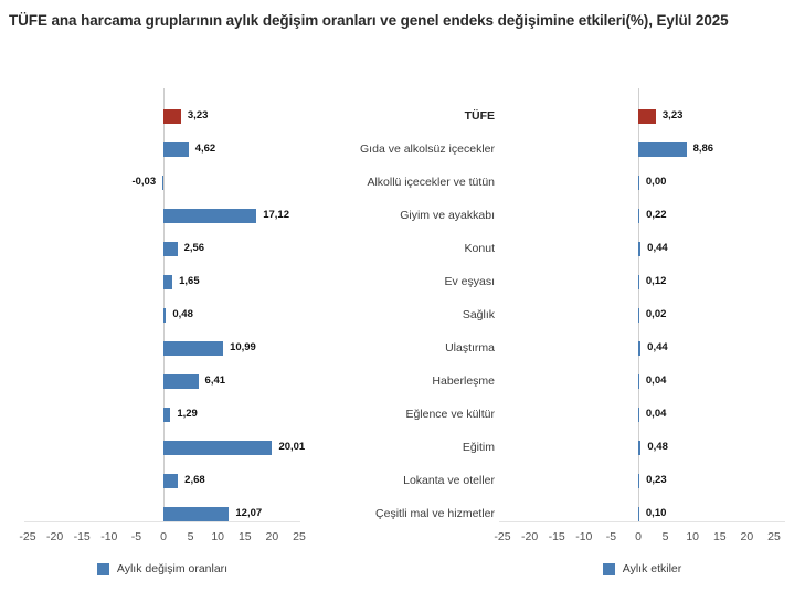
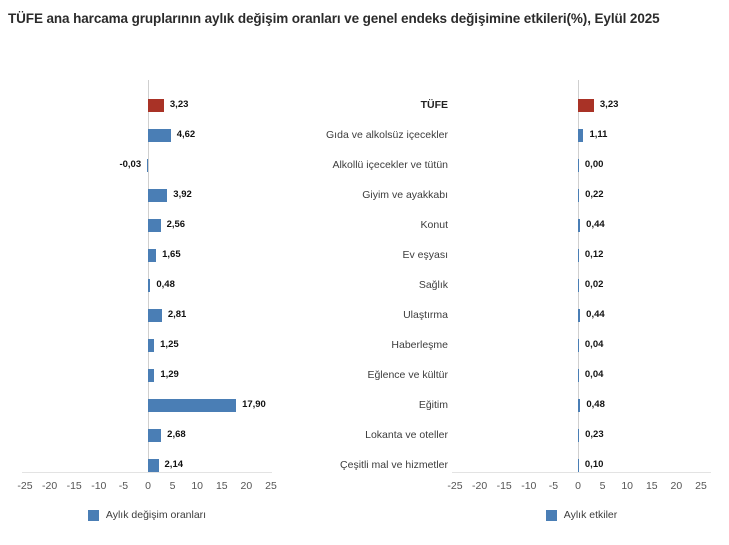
Aylık etkiler/Gıda ve alkolsüz içecekler: 8,86 -> 1,11
Aylık değişim oranları/Giyim ve ayakkabı: 17,12 -> 3,92
Aylık değişim oranları/Ulaştırma: 10,99 -> 2,81
Aylık değişim oranları/Haberleşme: 6,41 -> 1,25
Aylık değişim oranları/Eğitim: 20,01 -> 17,90
Aylık değişim oranları/Çeşitli mal ve hizmetler: 12,07 -> 2,14
